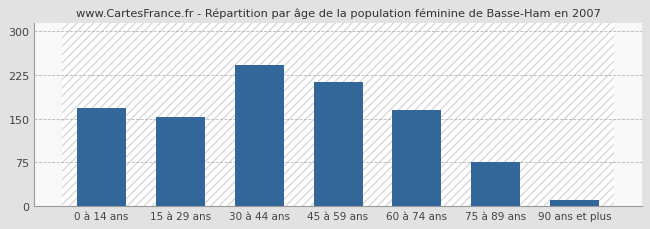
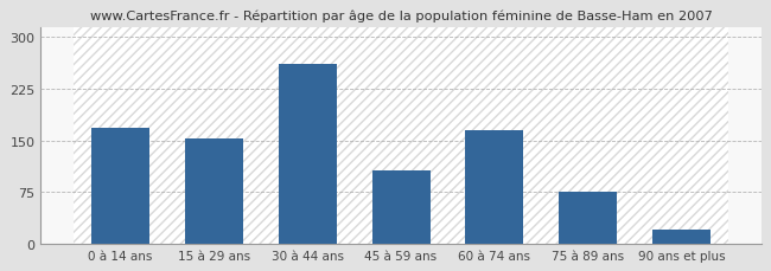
30 à 44 ans: 243 -> 262
45 à 59 ans: 213 -> 106
90 ans et plus: 10 -> 20
